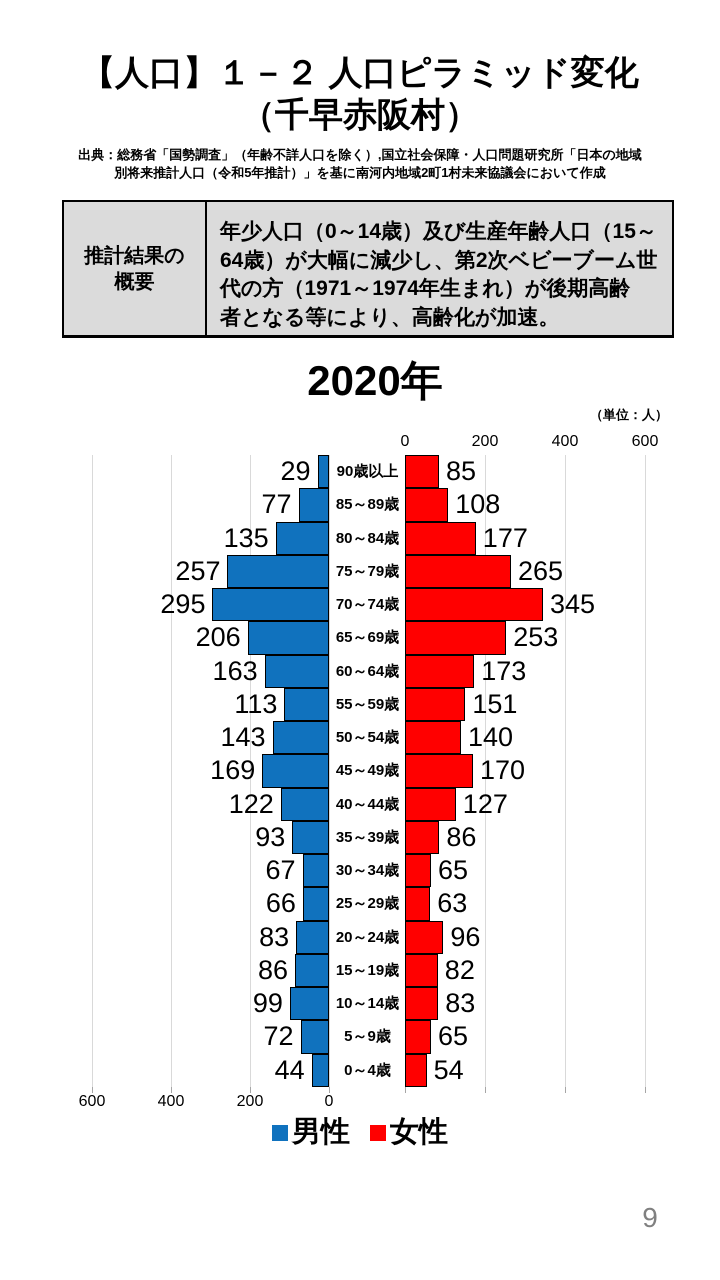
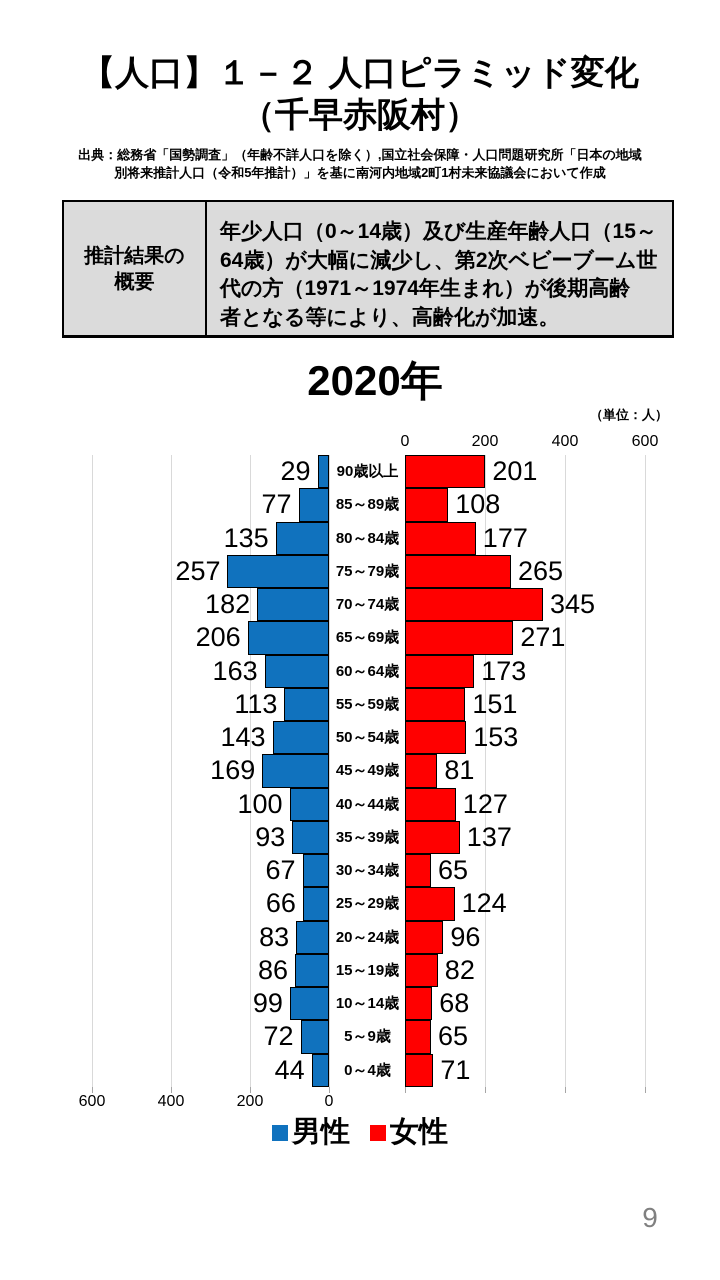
女性/90歳以上: 85 -> 201
男性/70～74歳: 295 -> 182
女性/65～69歳: 253 -> 271
女性/50～54歳: 140 -> 153
女性/45～49歳: 170 -> 81
男性/40～44歳: 122 -> 100
女性/35～39歳: 86 -> 137
女性/25～29歳: 63 -> 124
女性/10～14歳: 83 -> 68
女性/0～4歳: 54 -> 71
